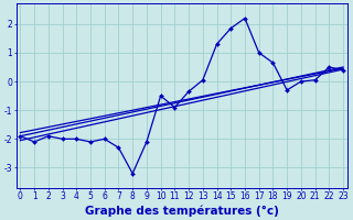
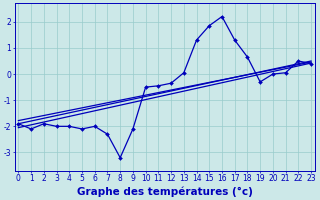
11: -0.90 -> -0.45
17: 1.00 -> 1.30
